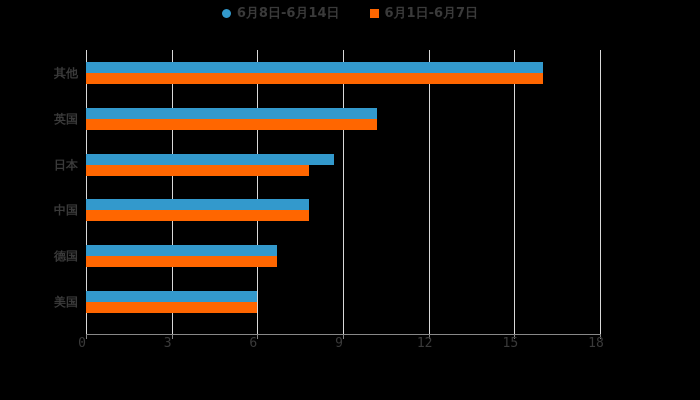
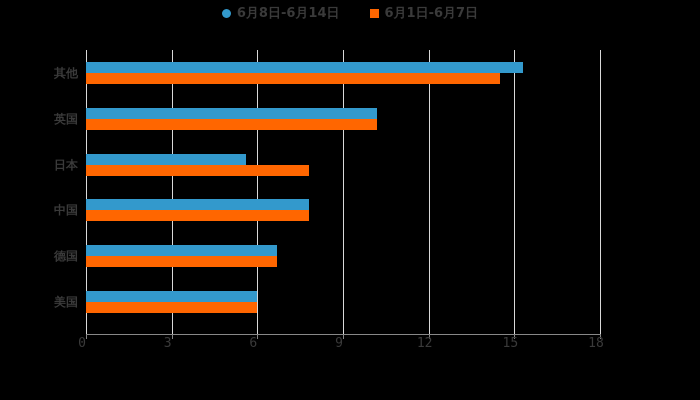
6月8日-6月14日/其他: 16.0 -> 15.3
6月1日-6月7日/其他: 16.0 -> 14.5
6月8日-6月14日/日本: 8.7 -> 5.6
